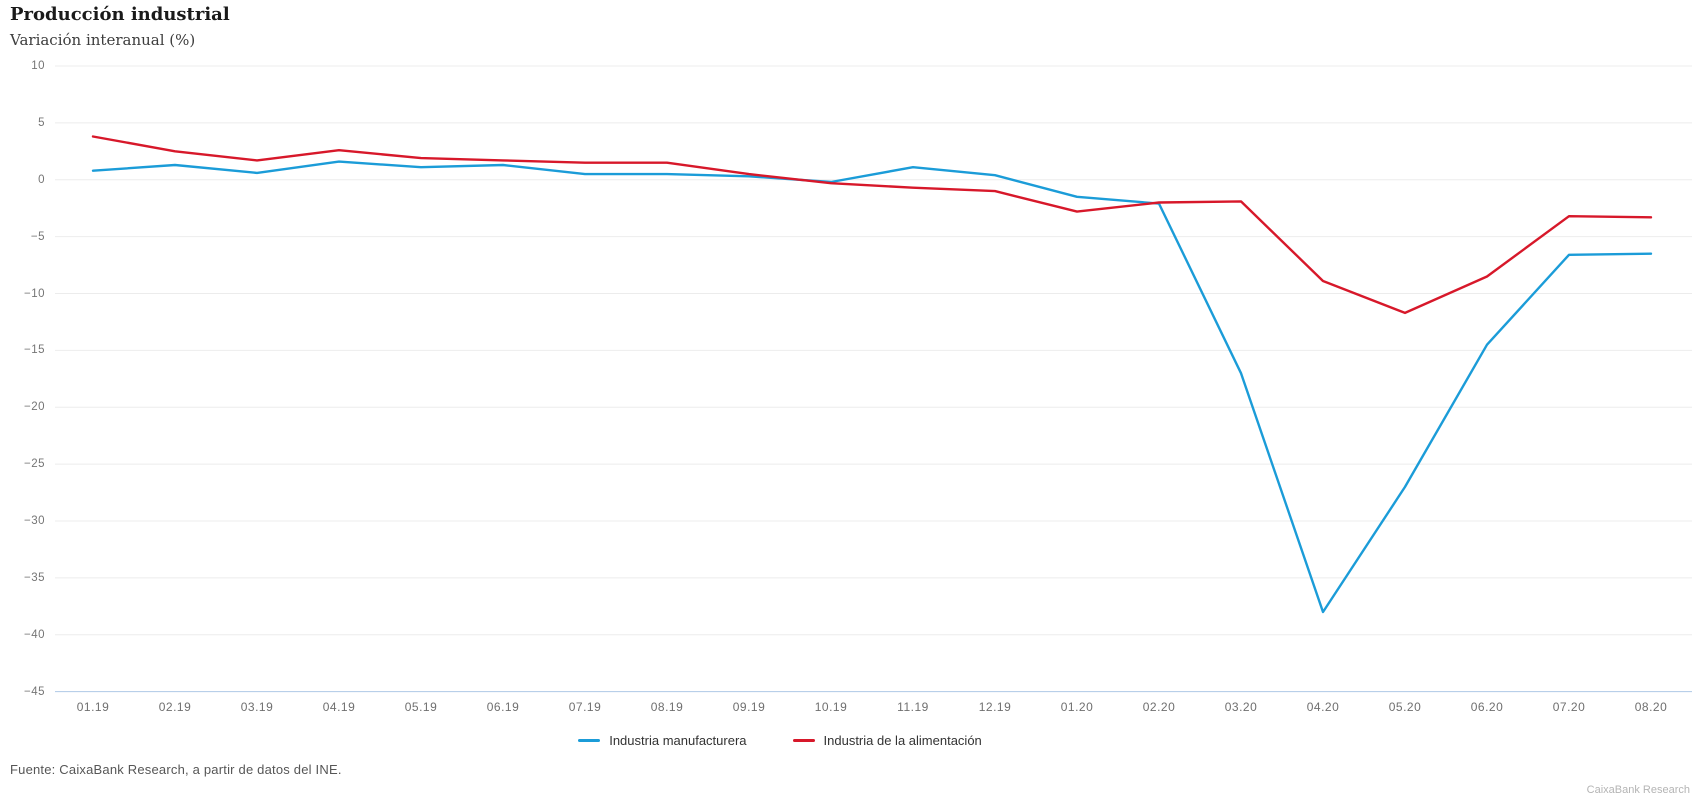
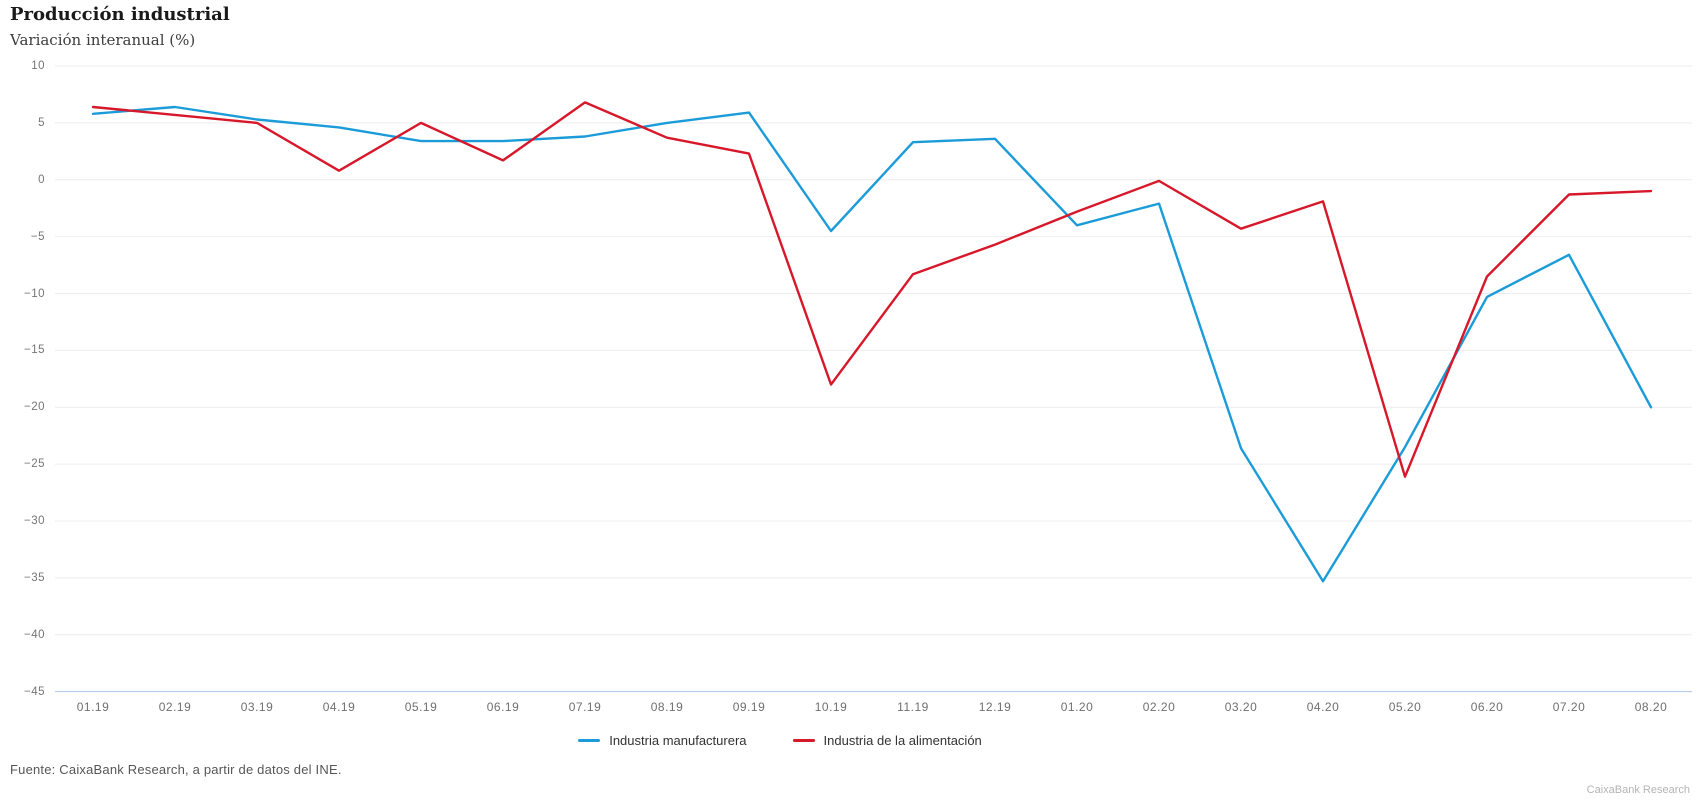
Industria manufacturera/01.19: 0.8 -> 5.8
Industria de la alimentación/01.19: 3.8 -> 6.4
Industria manufacturera/02.19: 1.3 -> 6.4
Industria de la alimentación/02.19: 2.5 -> 5.7
Industria manufacturera/03.19: 0.6 -> 5.3
Industria de la alimentación/03.19: 1.7 -> 5.0
Industria manufacturera/04.19: 1.6 -> 4.6
Industria de la alimentación/04.19: 2.6 -> 0.8
Industria manufacturera/05.19: 1.1 -> 3.4
Industria de la alimentación/05.19: 1.9 -> 5.0
Industria manufacturera/06.19: 1.3 -> 3.4
Industria manufacturera/07.19: 0.5 -> 3.8
Industria de la alimentación/07.19: 1.5 -> 6.8
Industria manufacturera/08.19: 0.5 -> 5.0
Industria de la alimentación/08.19: 1.5 -> 3.7
Industria manufacturera/09.19: 0.3 -> 5.9
Industria de la alimentación/09.19: 0.5 -> 2.3
Industria manufacturera/10.19: -0.2 -> -4.5
Industria de la alimentación/10.19: -0.3 -> -18.0
Industria manufacturera/11.19: 1.1 -> 3.3
Industria de la alimentación/11.19: -0.7 -> -8.3
Industria manufacturera/12.19: 0.4 -> 3.6
Industria de la alimentación/12.19: -1.0 -> -5.7
Industria manufacturera/01.20: -1.5 -> -4.0
Industria de la alimentación/02.20: -2.0 -> -0.1
Industria manufacturera/03.20: -17.0 -> -23.6
Industria de la alimentación/03.20: -1.9 -> -4.3
Industria manufacturera/04.20: -38.0 -> -35.3
Industria de la alimentación/04.20: -8.9 -> -1.9
Industria manufacturera/05.20: -27.0 -> -23.5
Industria de la alimentación/05.20: -11.7 -> -26.1
Industria manufacturera/06.20: -14.5 -> -10.3
Industria de la alimentación/07.20: -3.2 -> -1.3
Industria manufacturera/08.20: -6.5 -> -20.0
Industria de la alimentación/08.20: -3.3 -> -1.0
